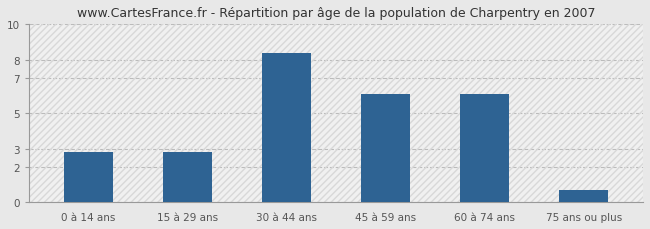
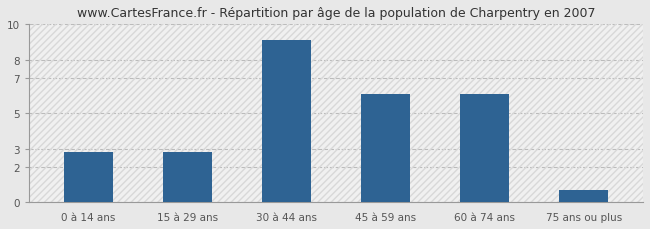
30 à 44 ans: 8.4 -> 9.1
